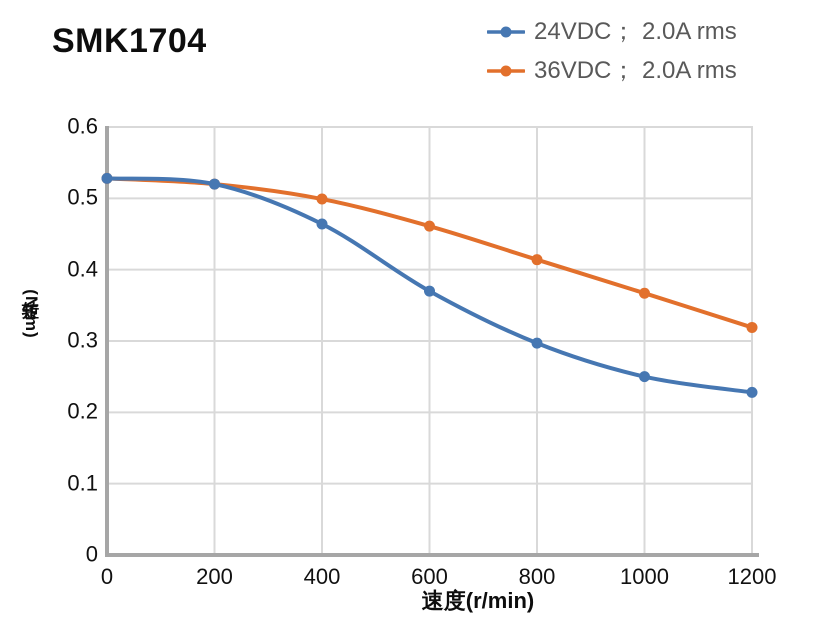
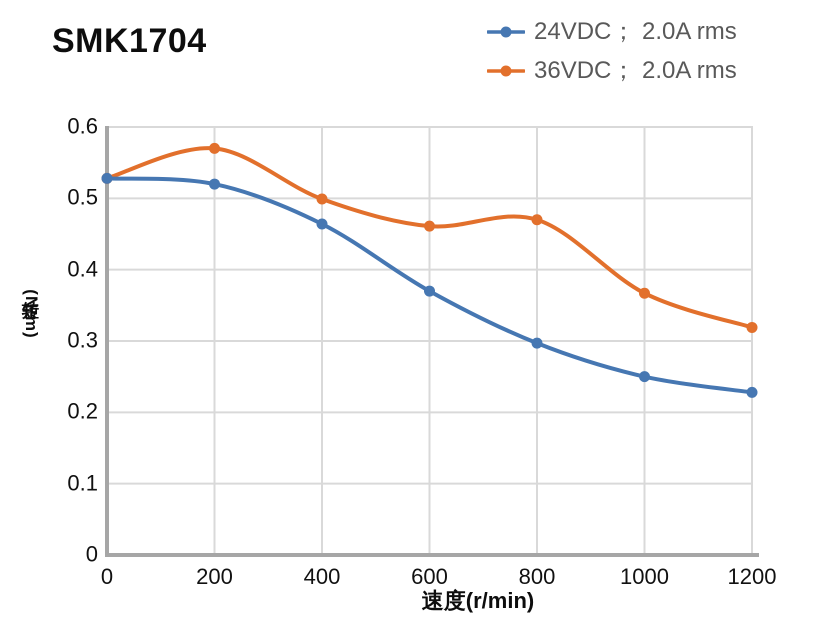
36VDC； 2.0A rms/200: 0.52 -> 0.57
36VDC； 2.0A rms/800: 0.41 -> 0.47
